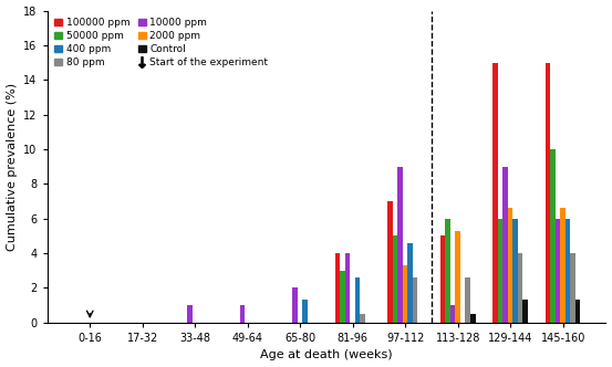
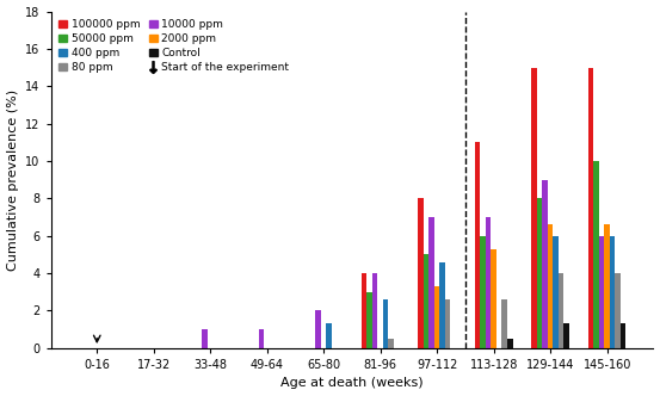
100000 ppm/97-112: 7 -> 8
10000 ppm/97-112: 9 -> 7
100000 ppm/113-128: 5 -> 11
10000 ppm/113-128: 1 -> 7
50000 ppm/129-144: 6 -> 8
